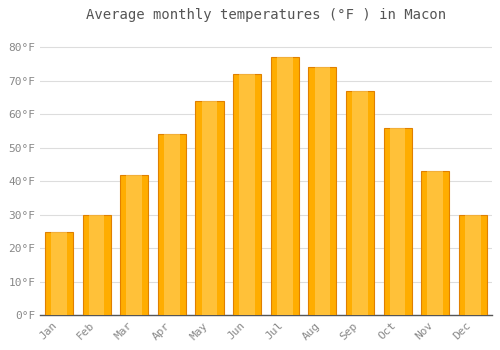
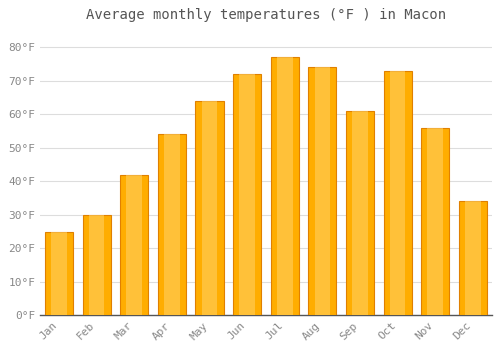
Sep: 67°F -> 61°F
Oct: 56°F -> 73°F
Nov: 43°F -> 56°F
Dec: 30°F -> 34°F
